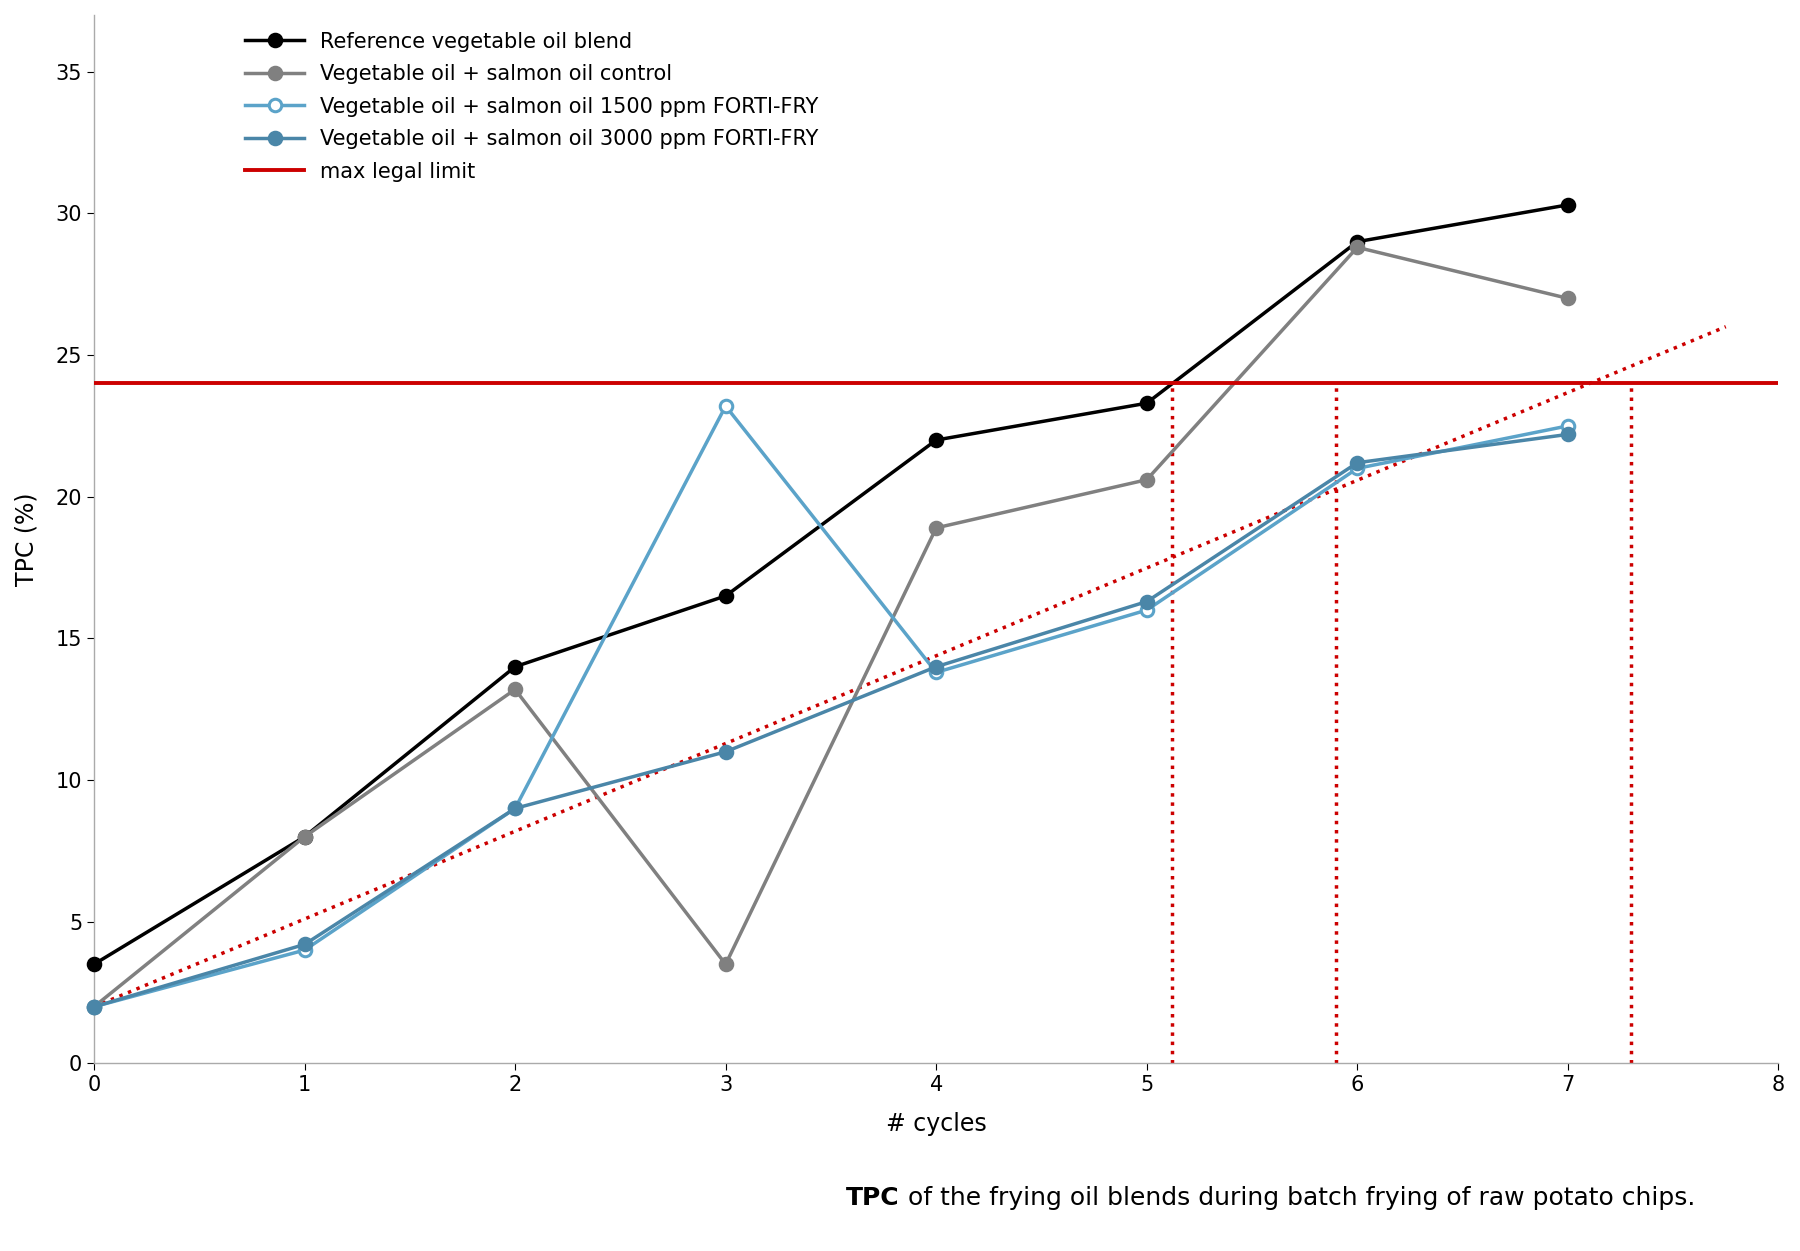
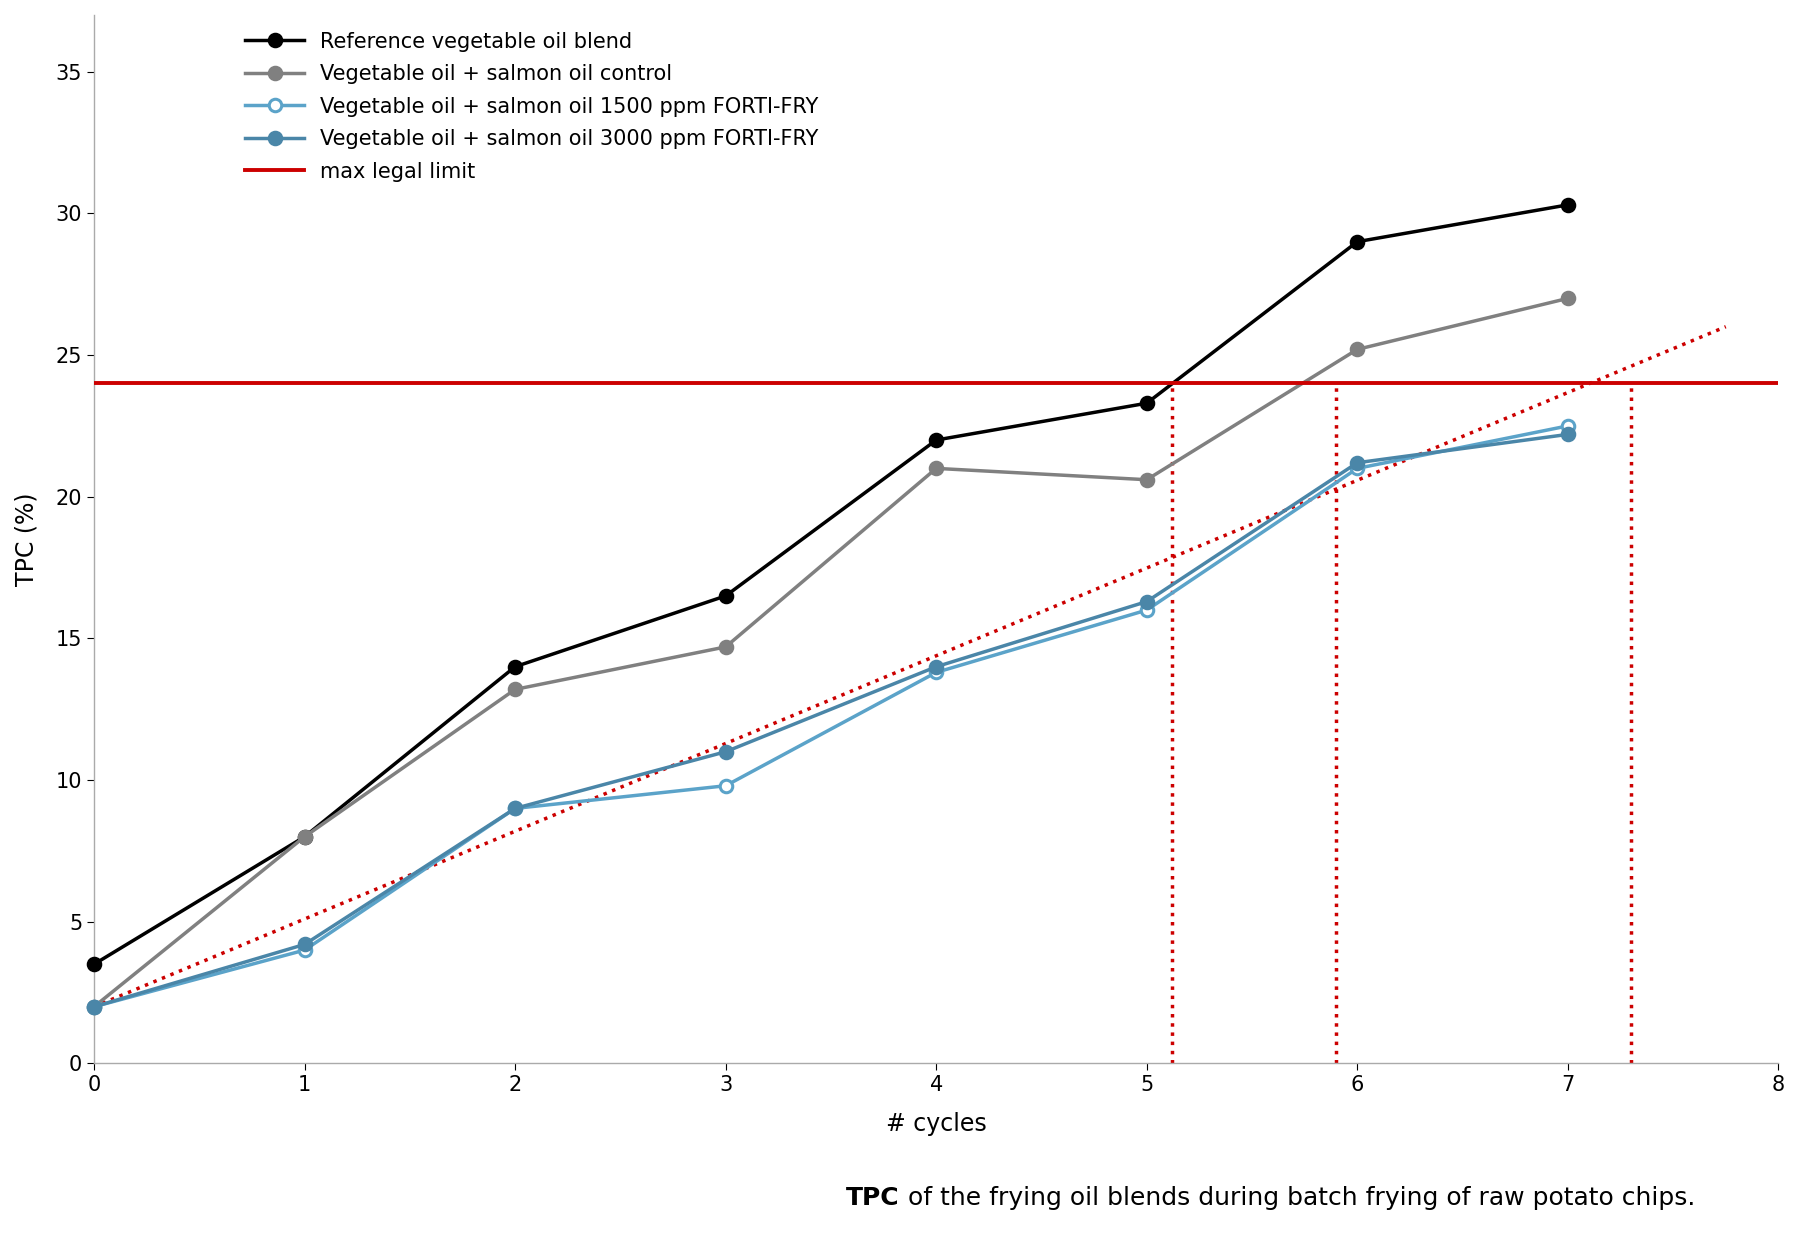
Vegetable oil + salmon oil control/3: 3.5 -> 14.7
Vegetable oil + salmon oil 1500 ppm FORTI-FRY/3: 23.2 -> 9.8
Vegetable oil + salmon oil control/4: 18.9 -> 21.0
Vegetable oil + salmon oil control/6: 28.8 -> 25.2
